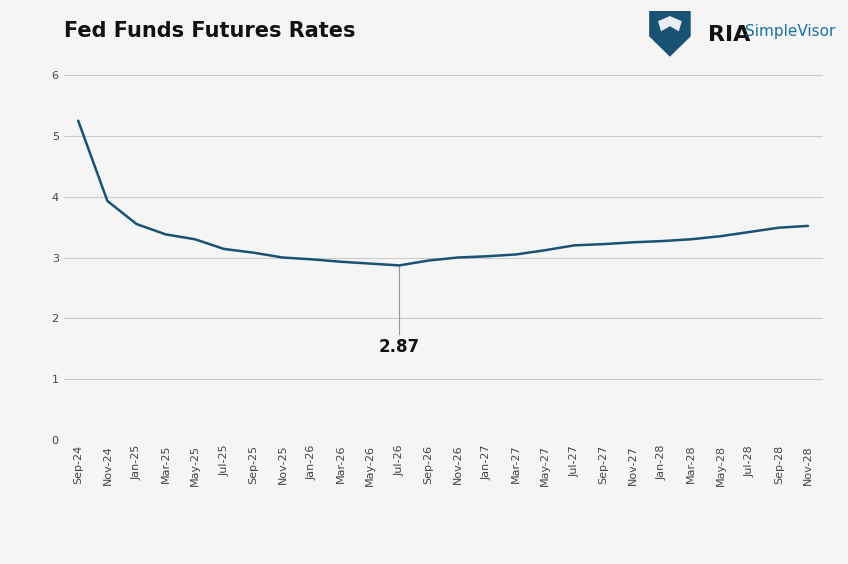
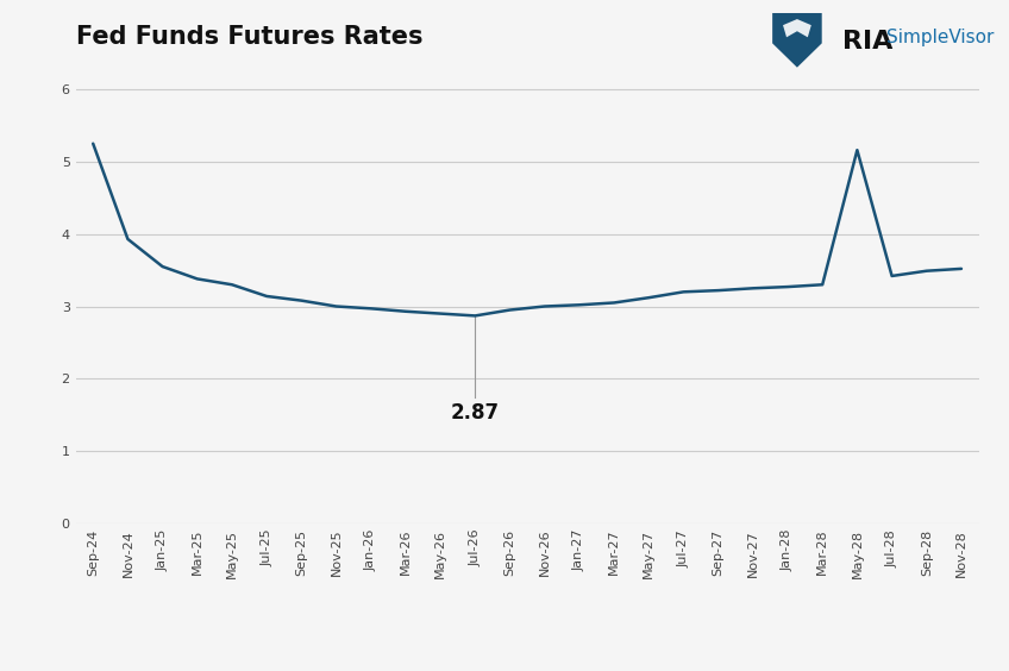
May-28: 3.35 -> 5.16
